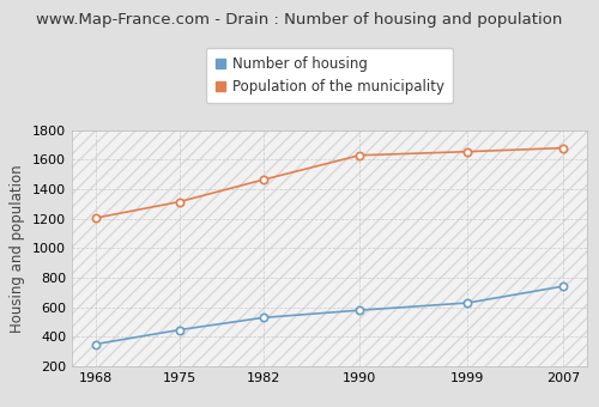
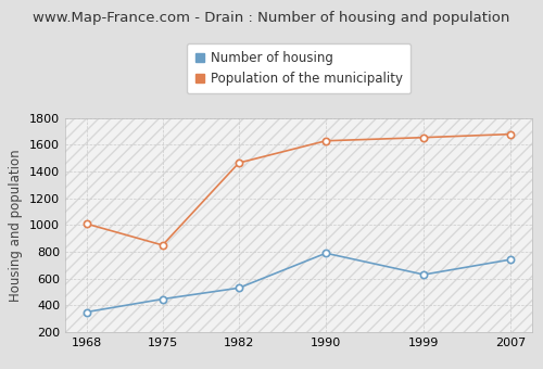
Population of the municipality/1968: 1200 -> 1010
Population of the municipality/1975: 1320 -> 850
Number of housing/1990: 580 -> 790
